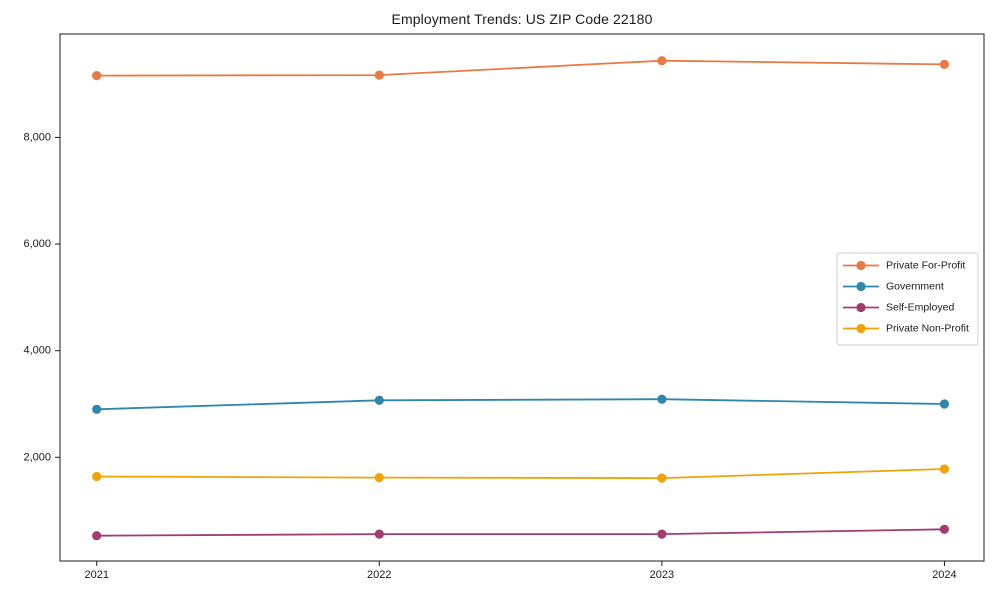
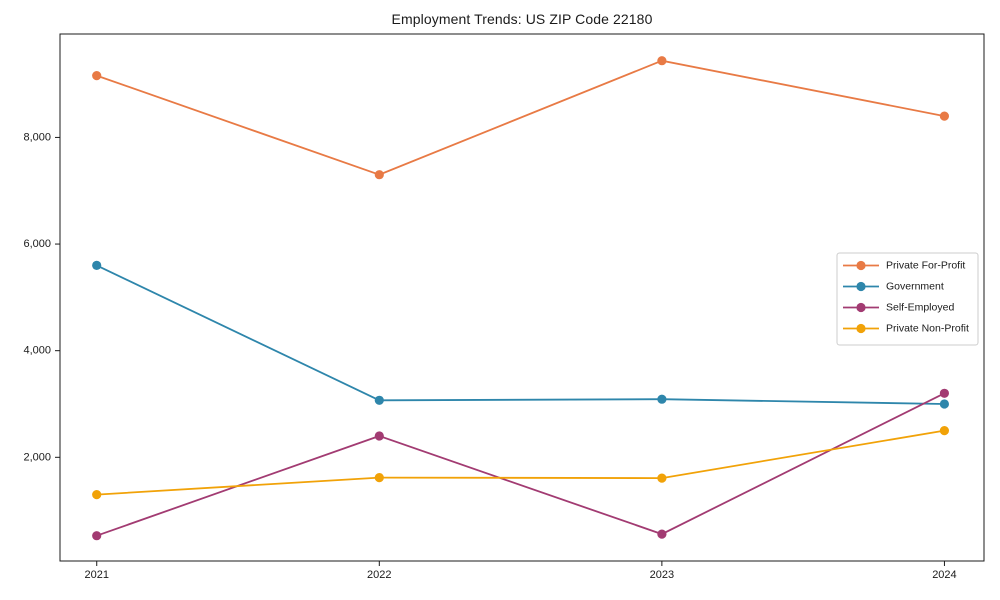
Government/2021: 2900 -> 5600
Private Non-Profit/2021: 1600 -> 1300
Private For-Profit/2022: 9200 -> 7300
Self-Employed/2022: 600 -> 2400
Private For-Profit/2024: 9400 -> 8400
Self-Employed/2024: 600 -> 3200
Private Non-Profit/2024: 1800 -> 2500
